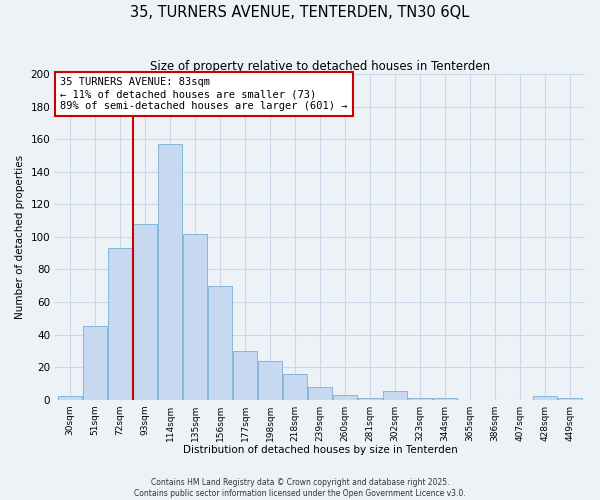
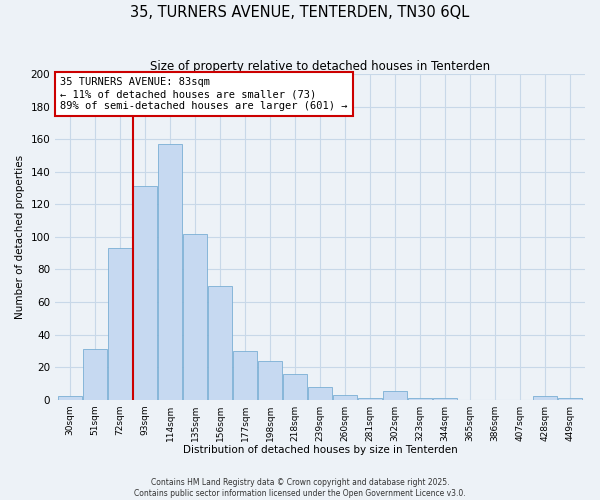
51sqm: 45 -> 31
93sqm: 108 -> 131
